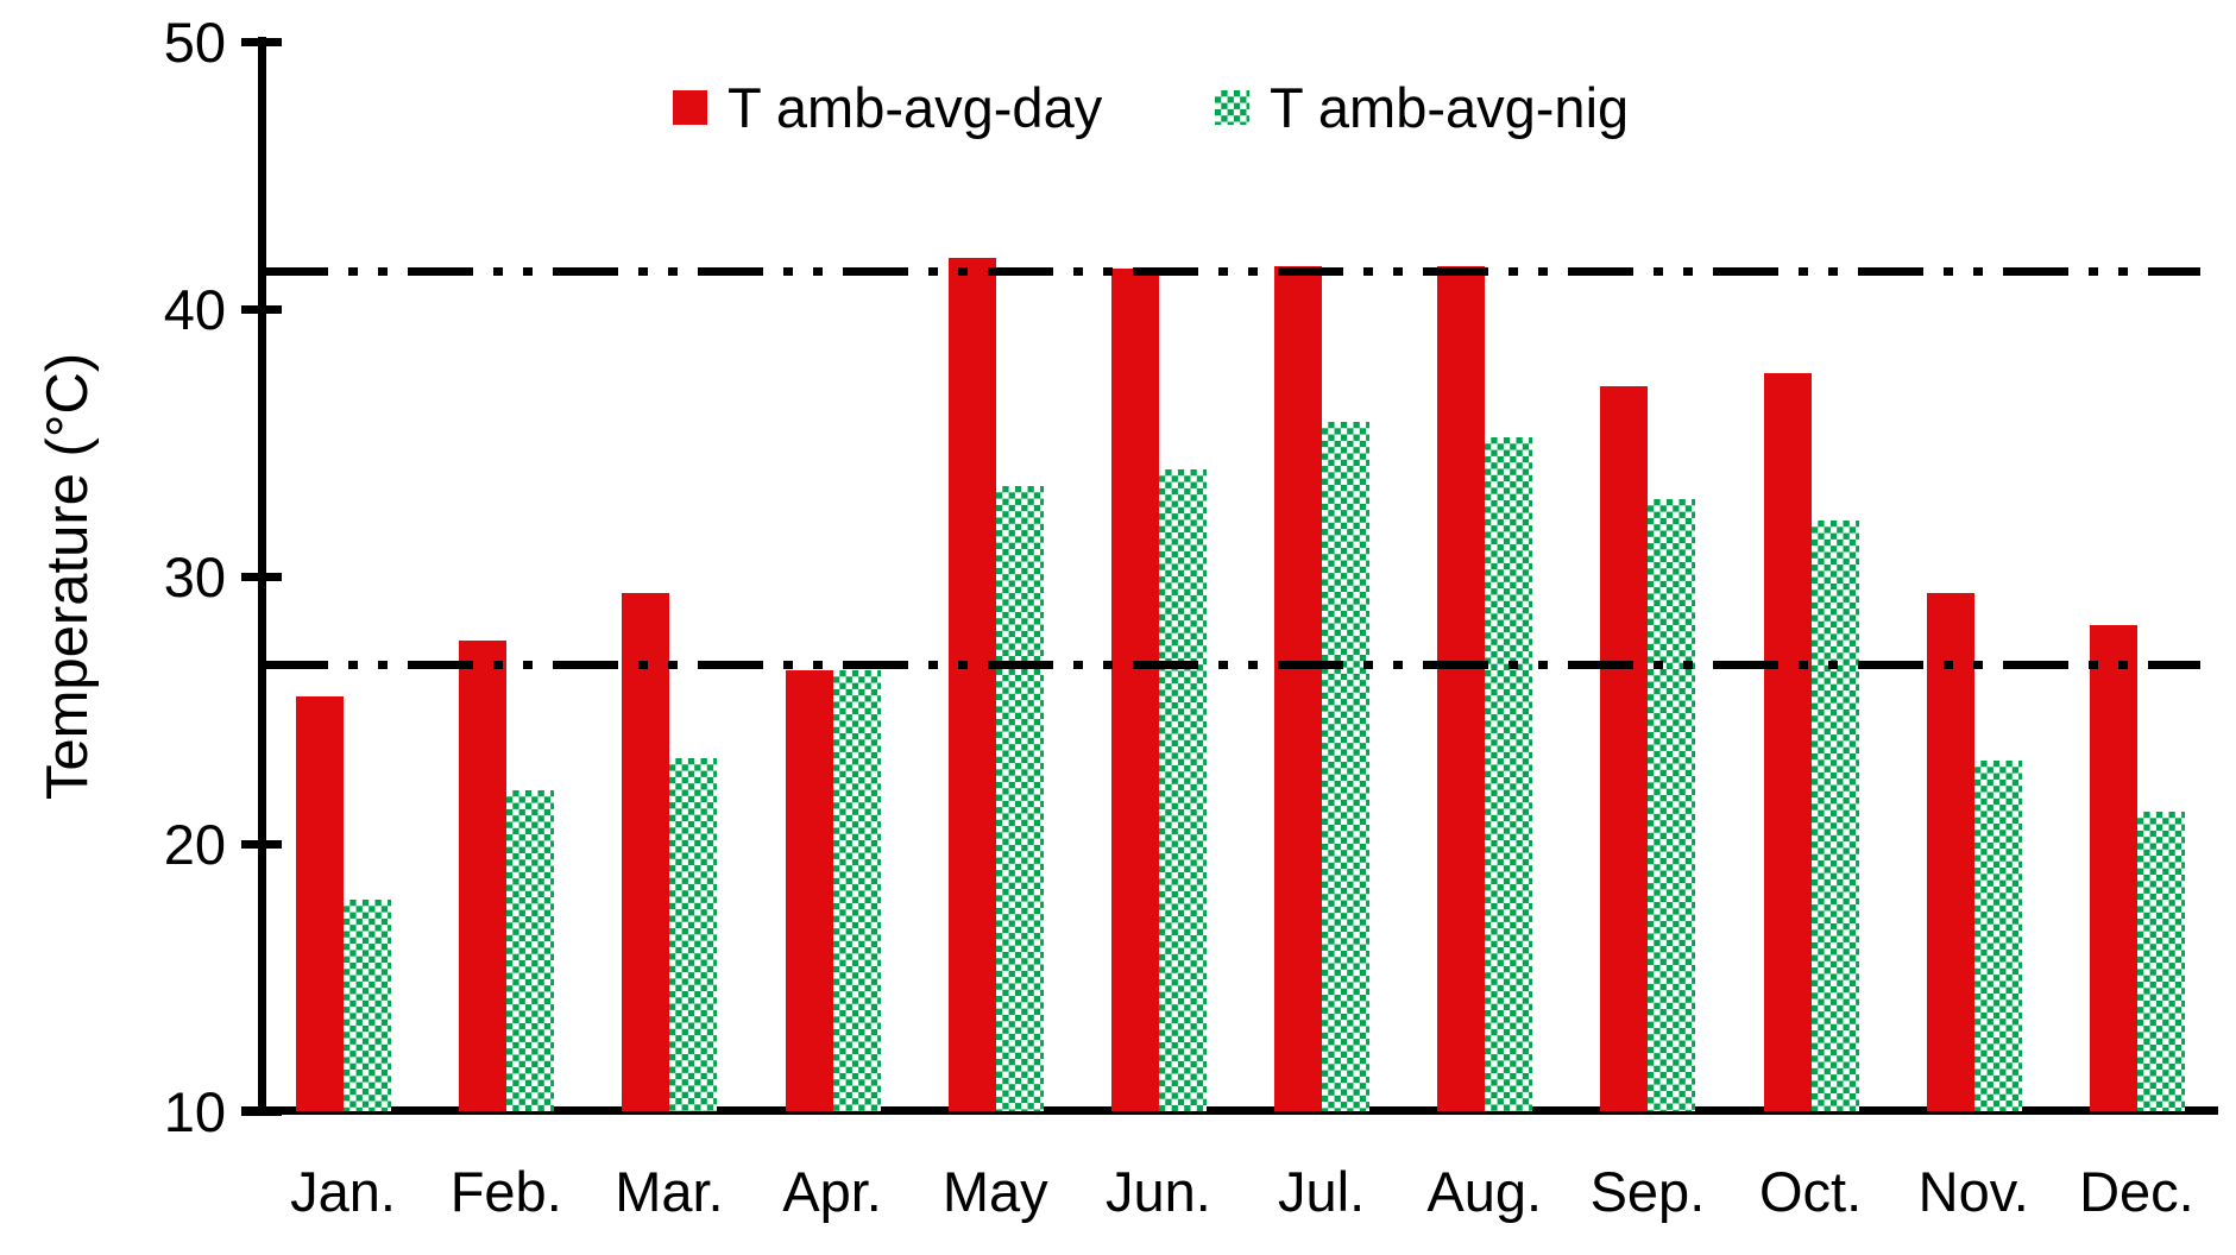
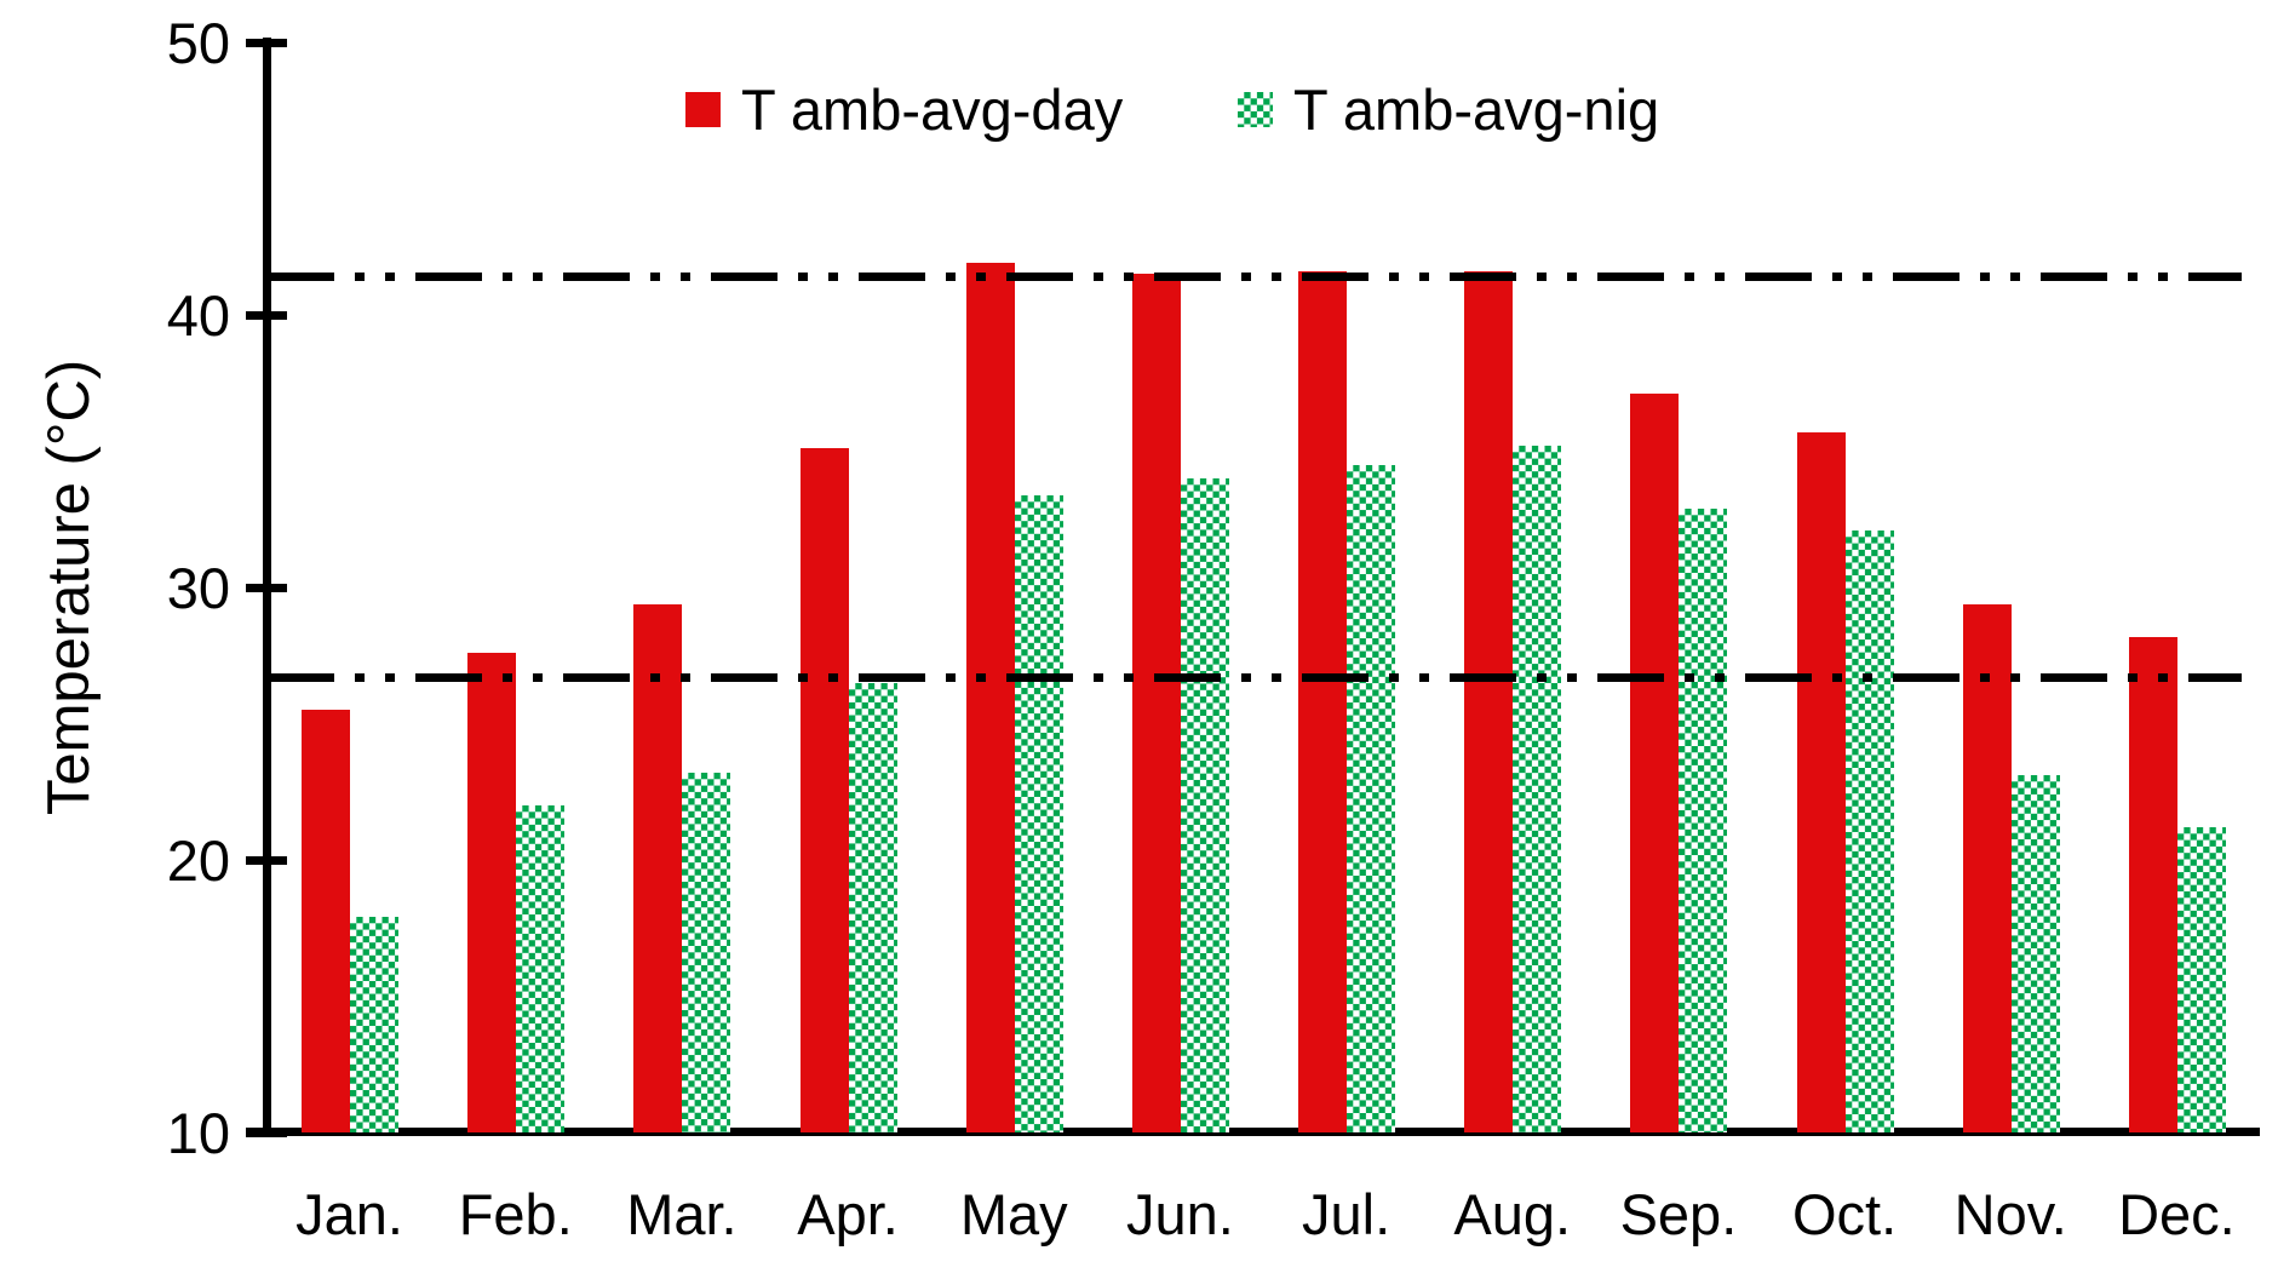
T amb-avg-day/Apr.: 26.5 -> 35.1
T amb-avg-nig/Jul.: 35.8 -> 34.5
T amb-avg-day/Oct.: 37.6 -> 35.7
